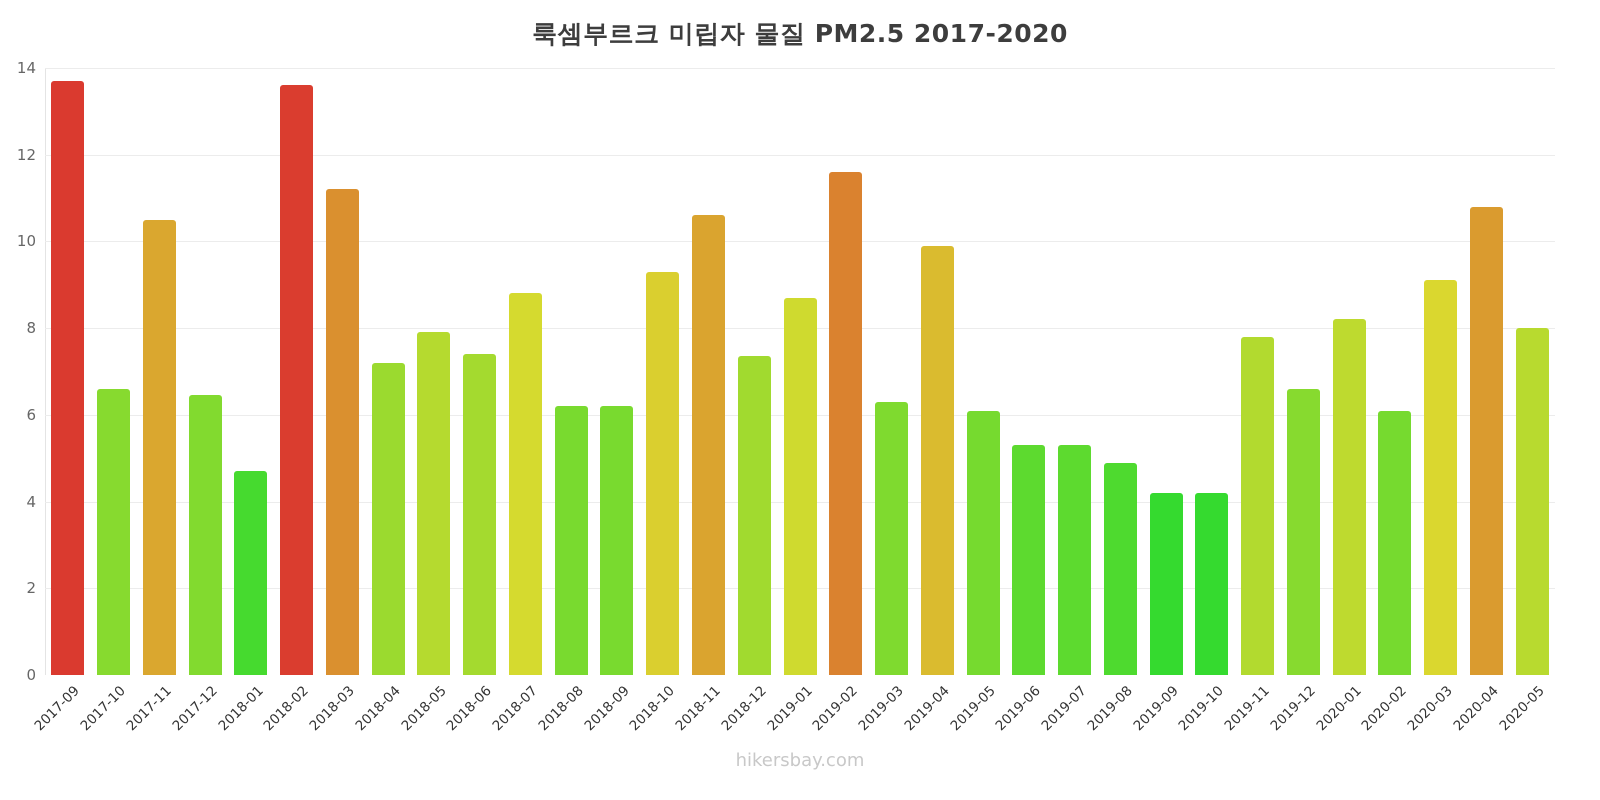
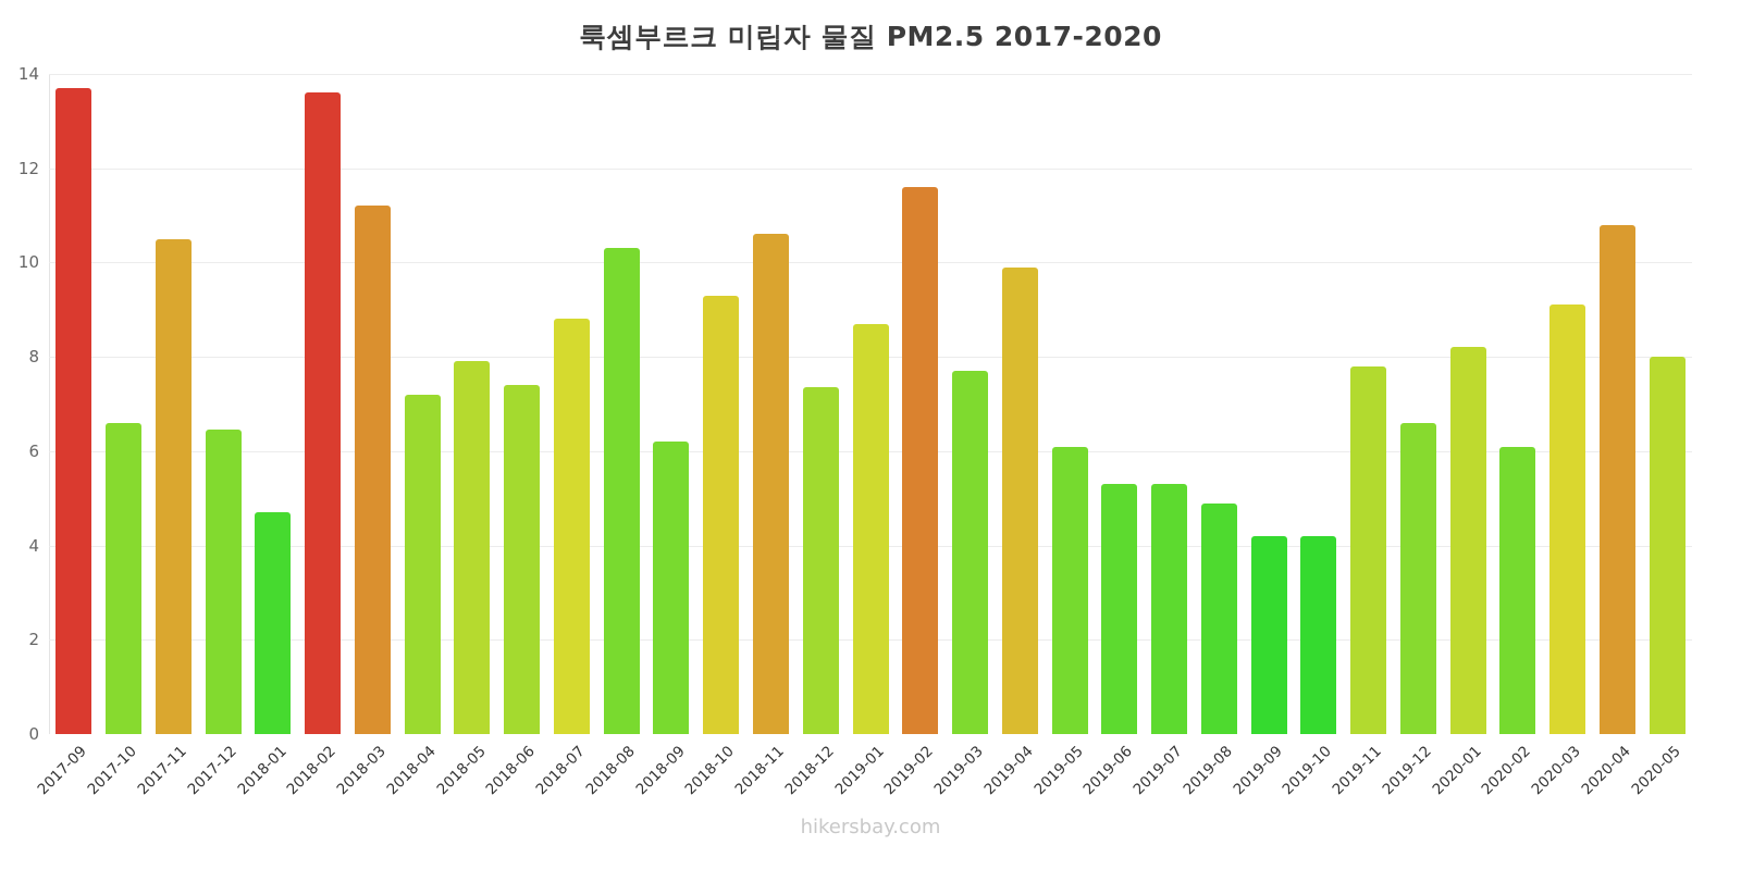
2018-08: 6.2 -> 10.3
2019-03: 6.3 -> 7.7
